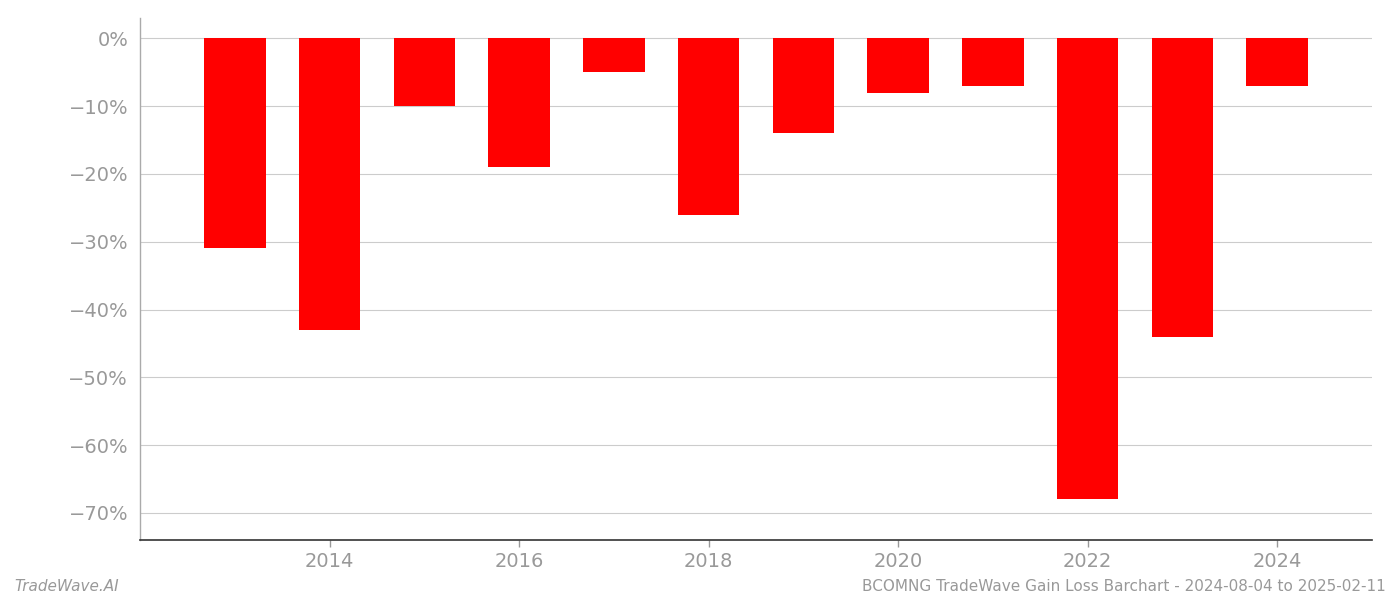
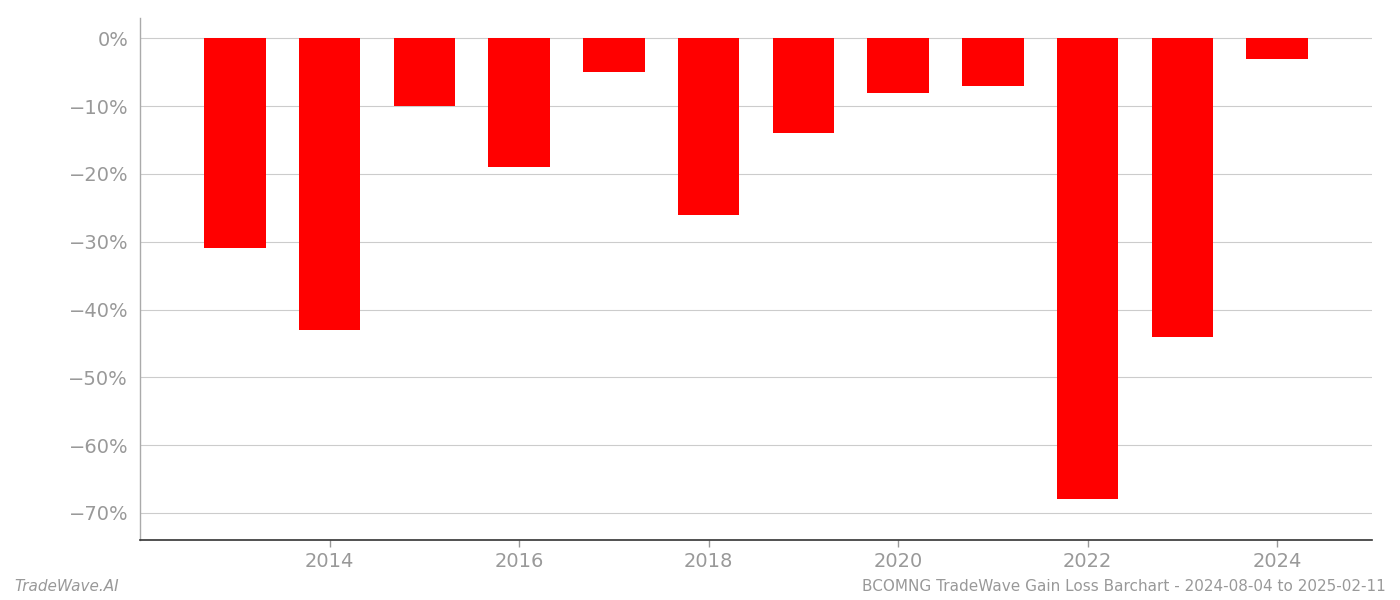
2024: -7% -> -3%
